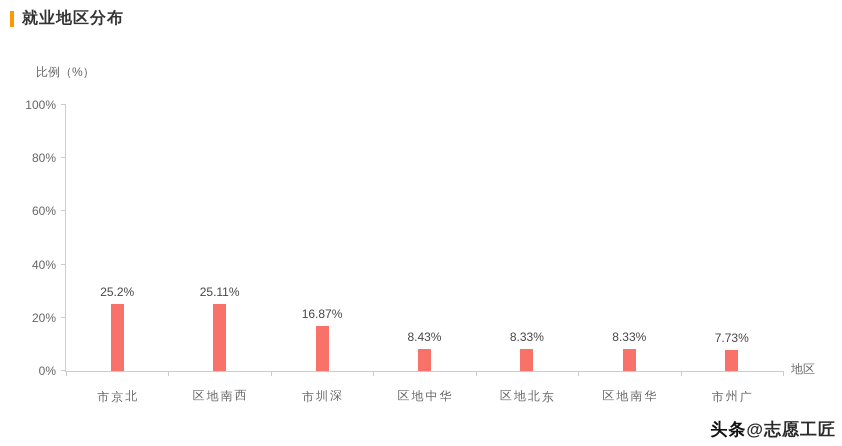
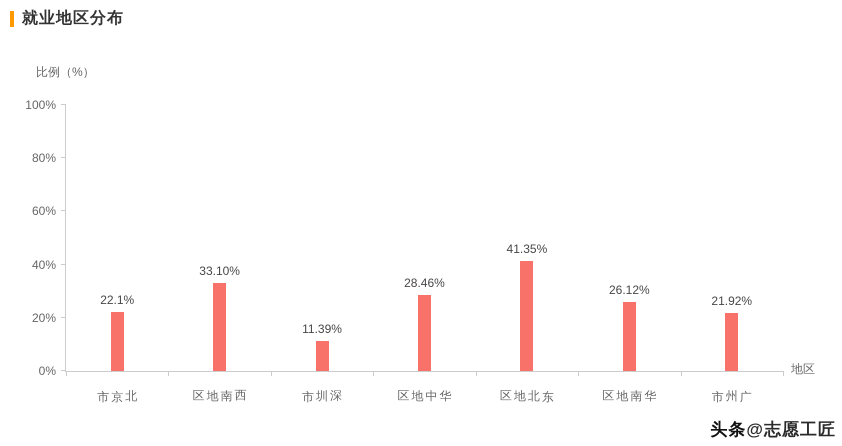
北京市: 25.2% -> 22.1%
西南地区: 25.11% -> 33.10%
深圳市: 16.87% -> 11.39%
华中地区: 8.43% -> 28.46%
东北地区: 8.33% -> 41.35%
华南地区: 8.33% -> 26.12%
广州市: 7.73% -> 21.92%
